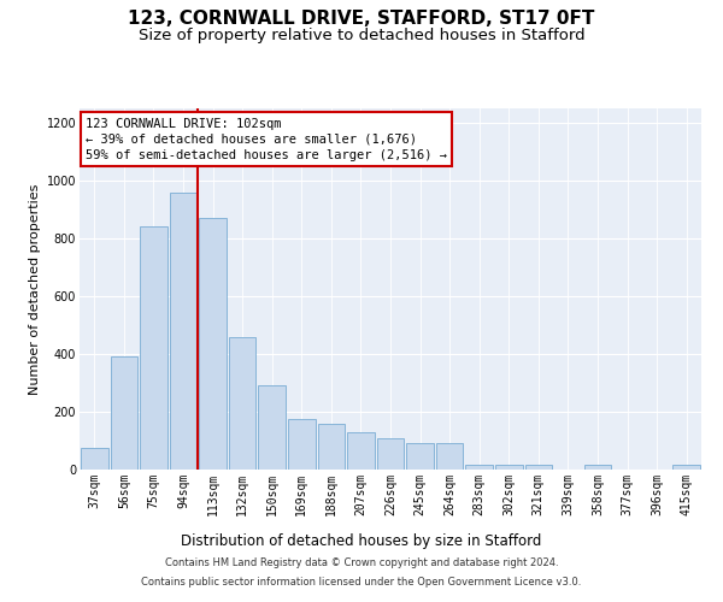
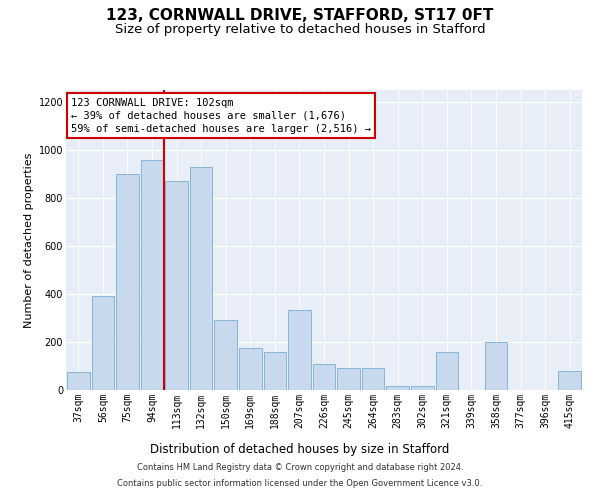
75sqm: 840 -> 900
132sqm: 460 -> 930
207sqm: 130 -> 335
321sqm: 15 -> 160
358sqm: 15 -> 200
415sqm: 15 -> 80
